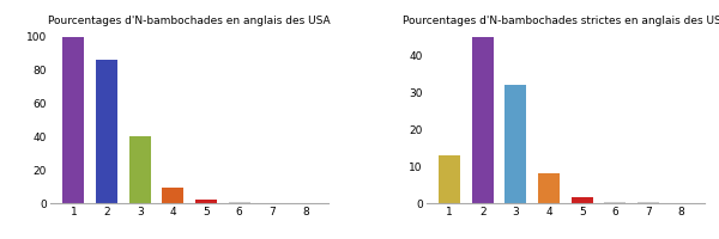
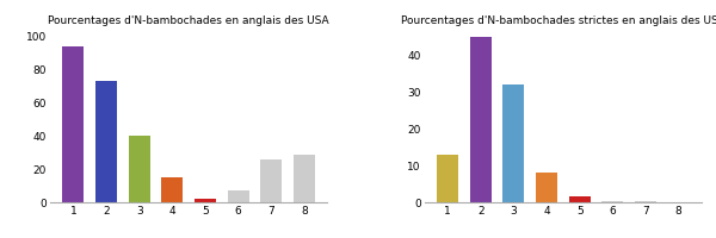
Pourcentages d'N-bambochades en anglais des USA/1: 100 -> 94
Pourcentages d'N-bambochades en anglais des USA/2: 86 -> 73
Pourcentages d'N-bambochades en anglais des USA/4: 9 -> 15
Pourcentages d'N-bambochades en anglais des USA/6: 0 -> 7
Pourcentages d'N-bambochades en anglais des USA/7: 0 -> 26
Pourcentages d'N-bambochades en anglais des USA/8: 0 -> 29
